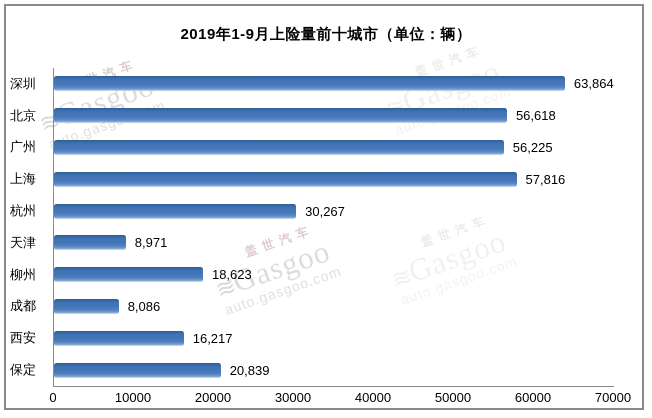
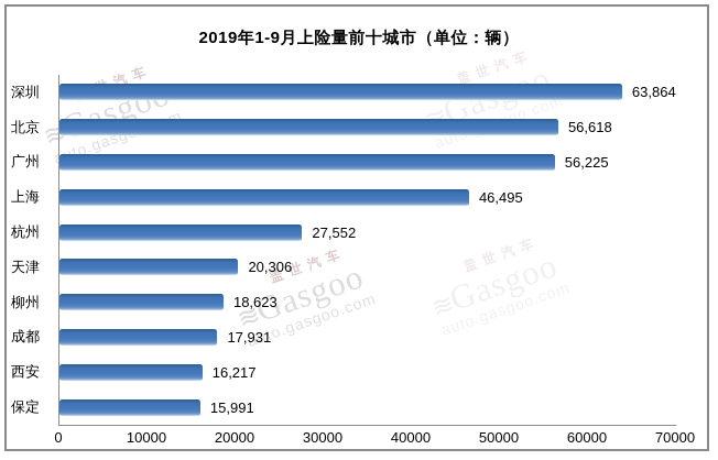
上海: 57,816 -> 46,495
杭州: 30,267 -> 27,552
天津: 8,971 -> 20,306
成都: 8,086 -> 17,931
保定: 20,839 -> 15,991
